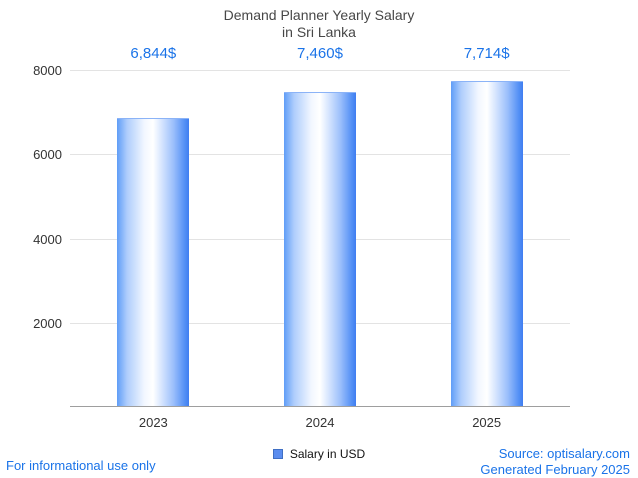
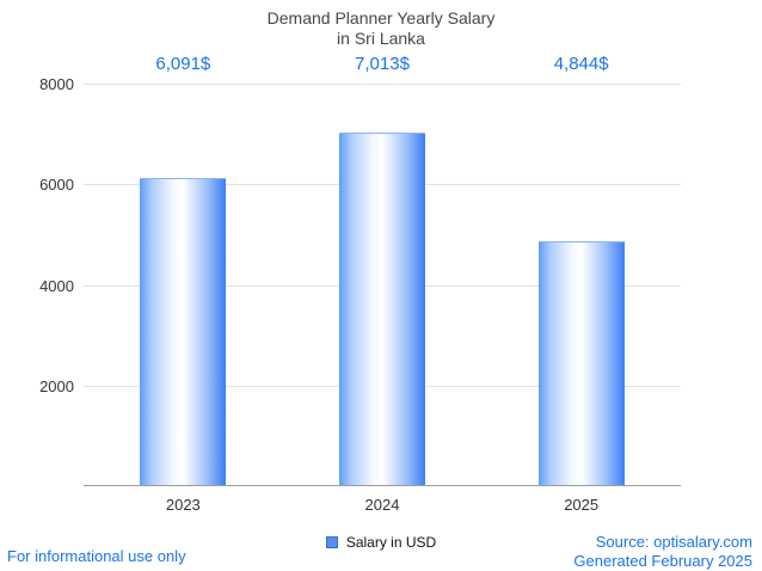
2023: 6,844 -> 6,091
2024: 7,460 -> 7,013
2025: 7,714 -> 4,844
